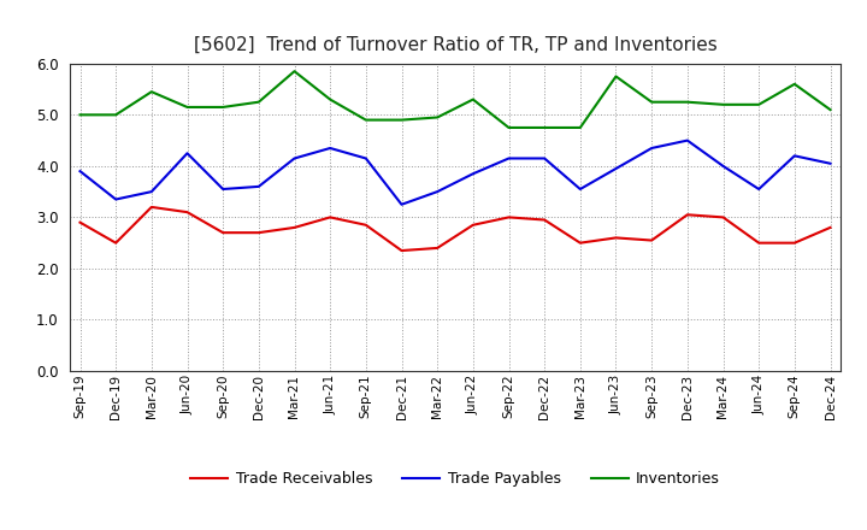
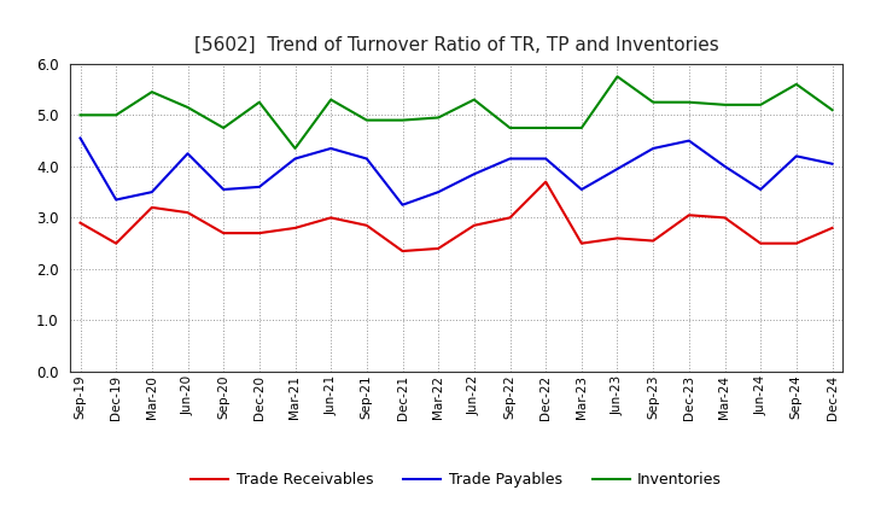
Trade Payables/Sep-19: 3.90 -> 4.55
Inventories/Sep-20: 5.15 -> 4.75
Inventories/Mar-21: 5.85 -> 4.35
Trade Receivables/Dec-22: 2.95 -> 3.70
